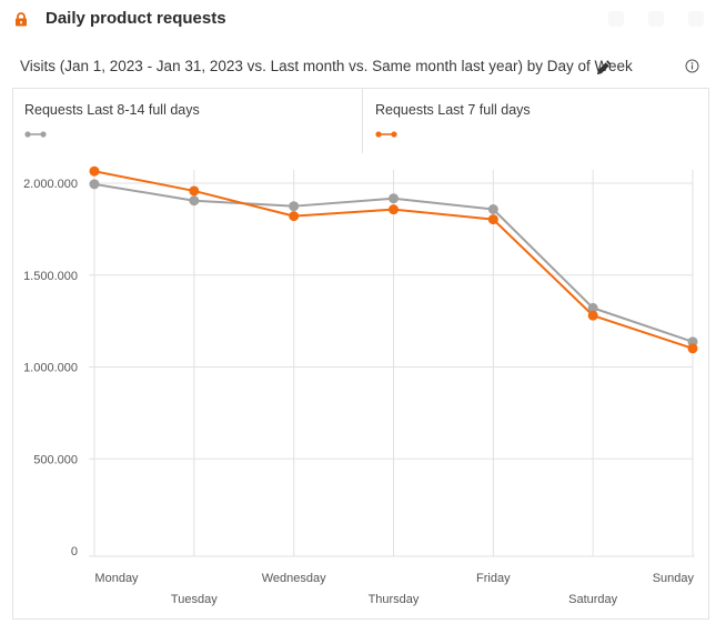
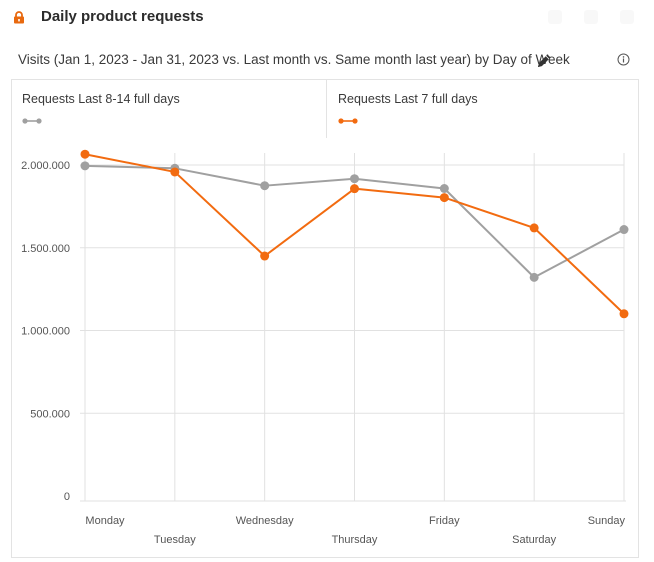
Requests Last 8-14 full days/Tuesday: 1900000 -> 1980000
Requests Last 7 full days/Wednesday: 1820000 -> 1450000
Requests Last 7 full days/Saturday: 1280000 -> 1620000
Requests Last 8-14 full days/Sunday: 1140000 -> 1610000
